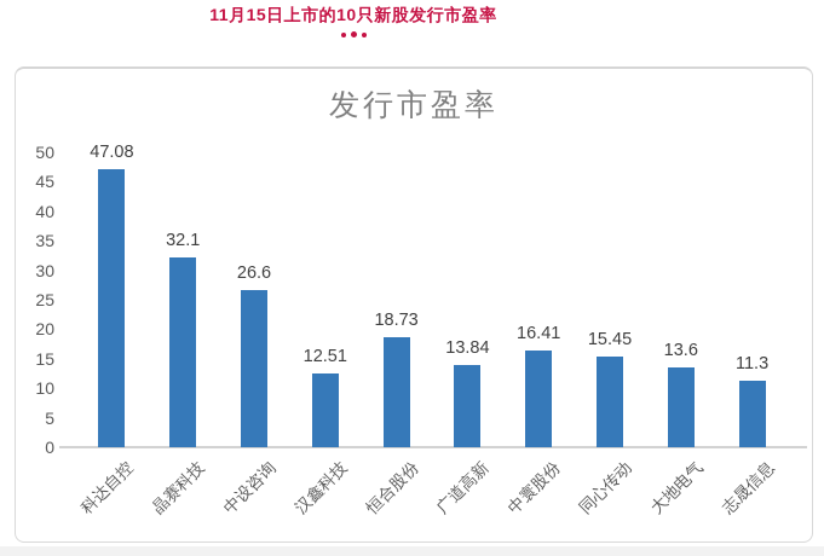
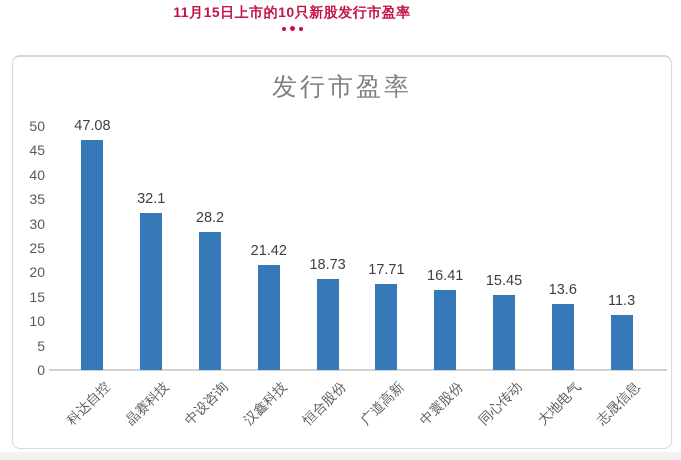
中设咨询: 26.6 -> 28.2
汉鑫科技: 12.51 -> 21.42
广道高新: 13.84 -> 17.71
